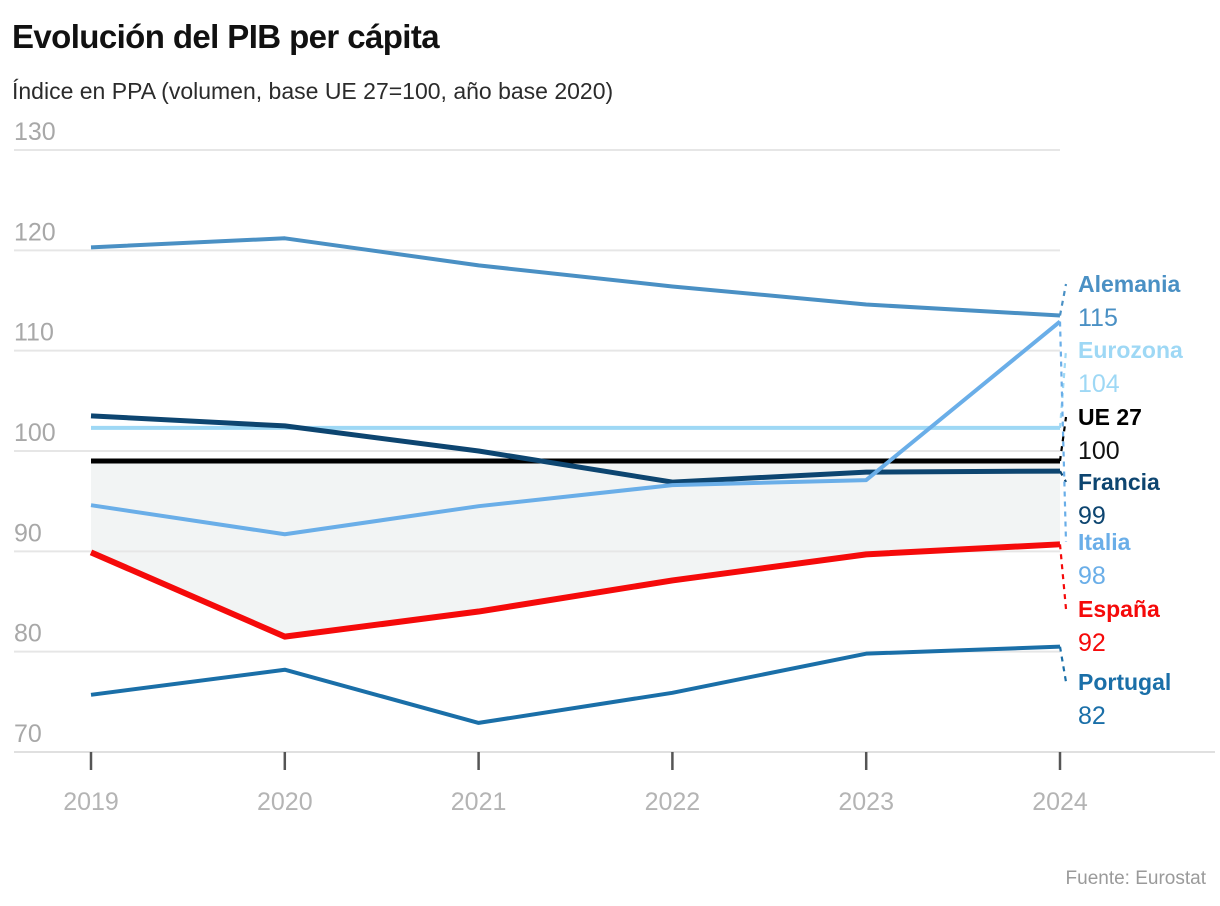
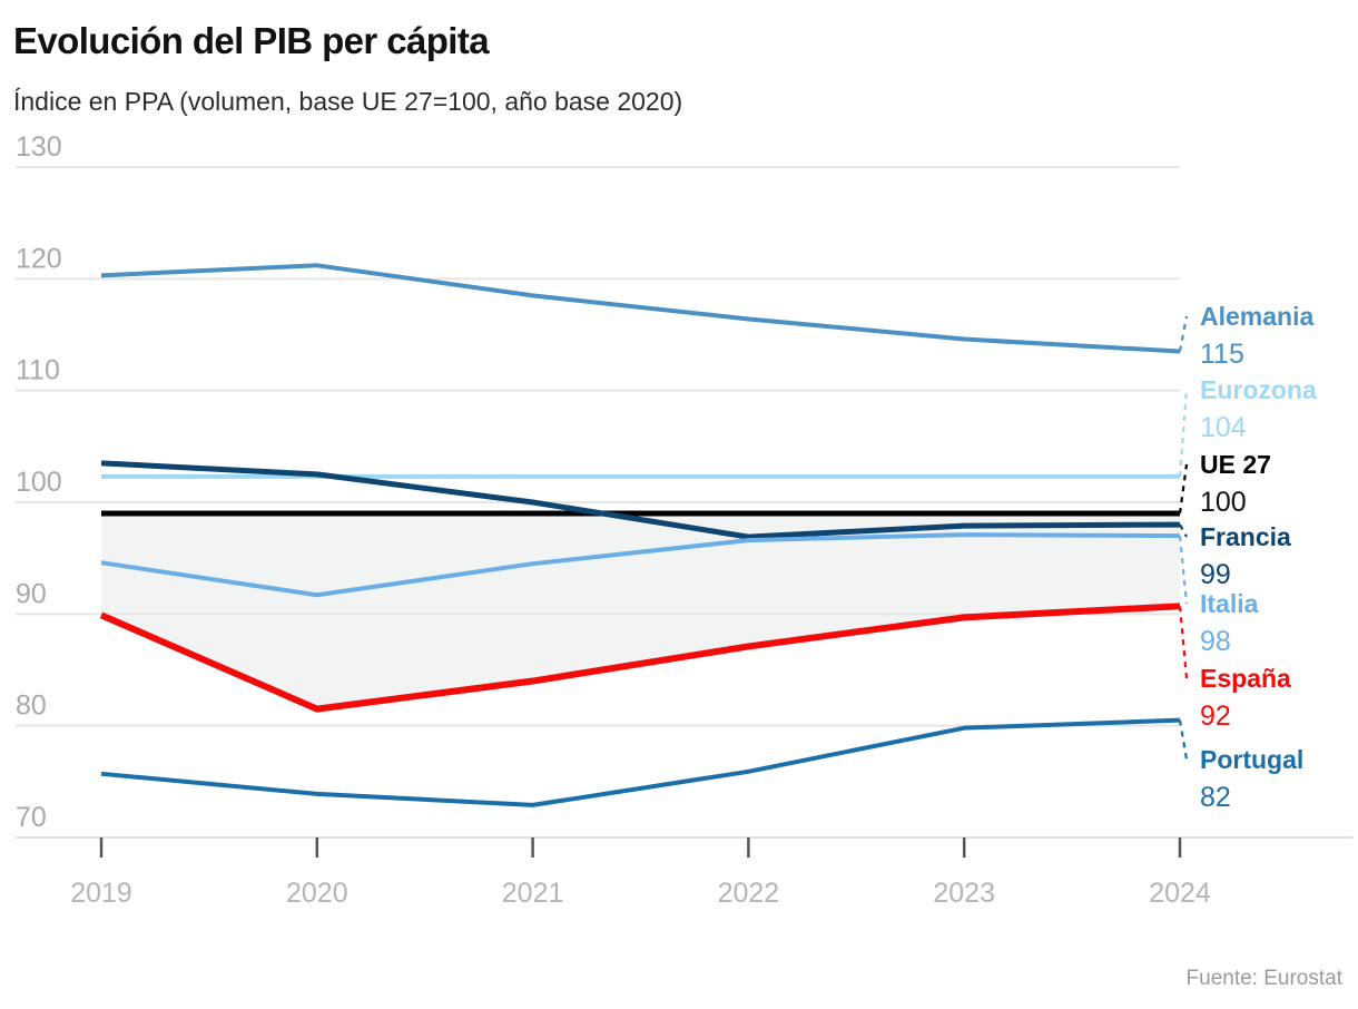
Portugal/2020: 78.2 -> 73.9
Italia/2024: 112.9 -> 97.0
